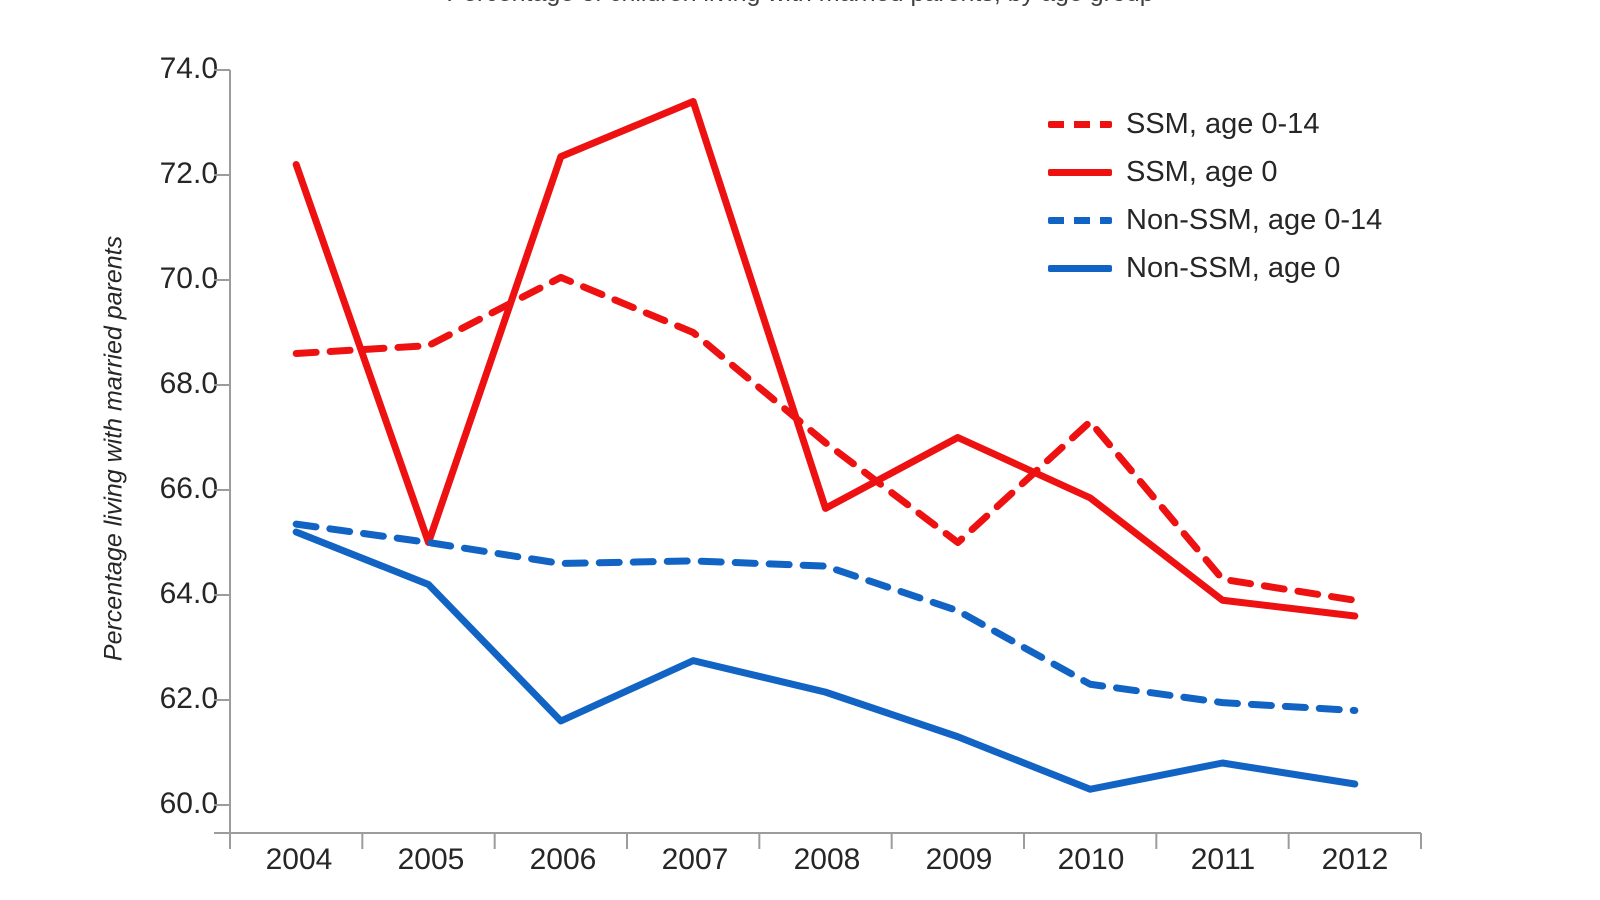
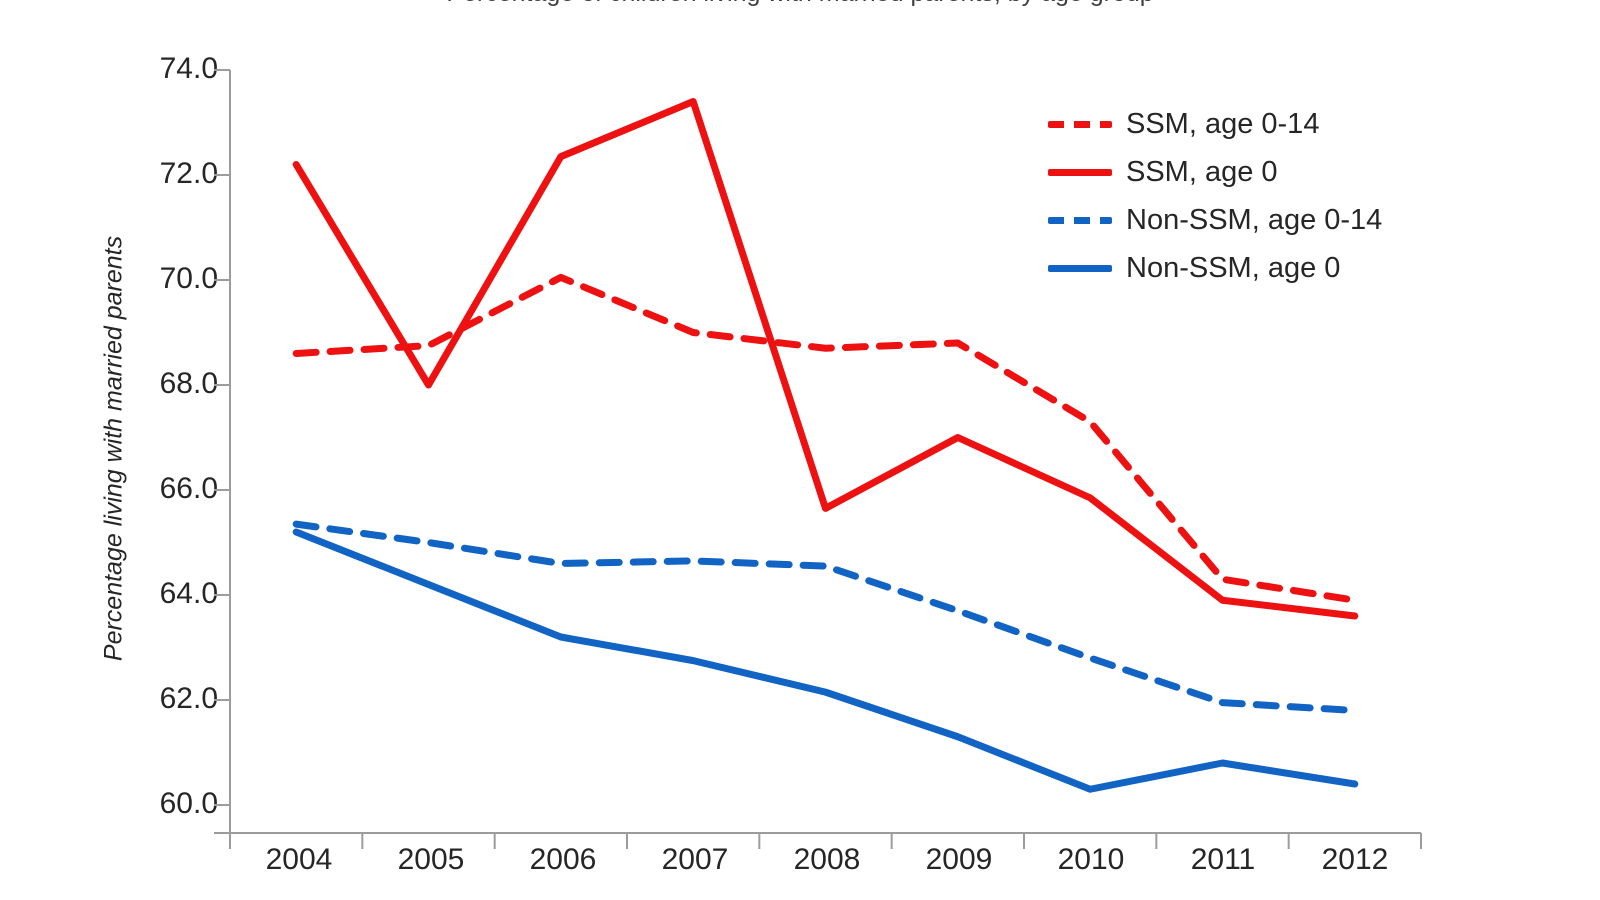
SSM, age 0/2005: 65.0 -> 68.0
Non-SSM, age 0/2006: 61.6 -> 63.2
SSM, age 0-14/2008: 66.9 -> 68.7
SSM, age 0-14/2009: 65.0 -> 68.8
Non-SSM, age 0-14/2010: 62.3 -> 62.8
